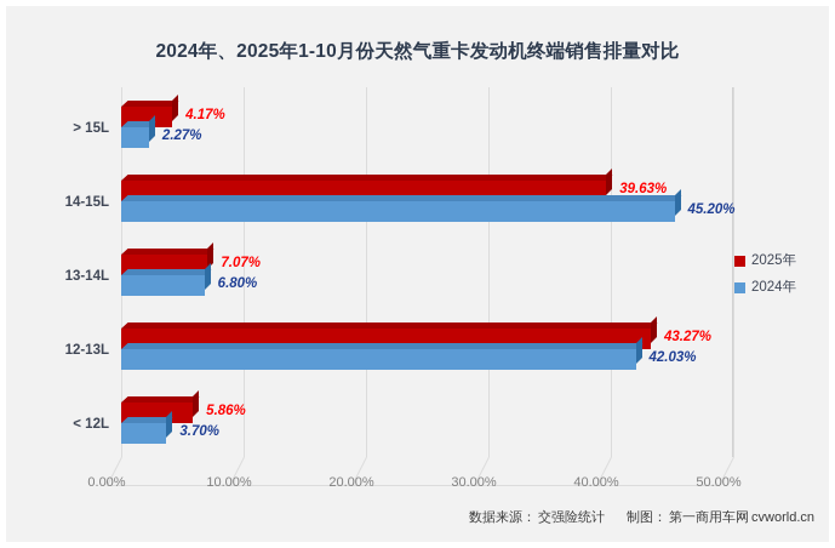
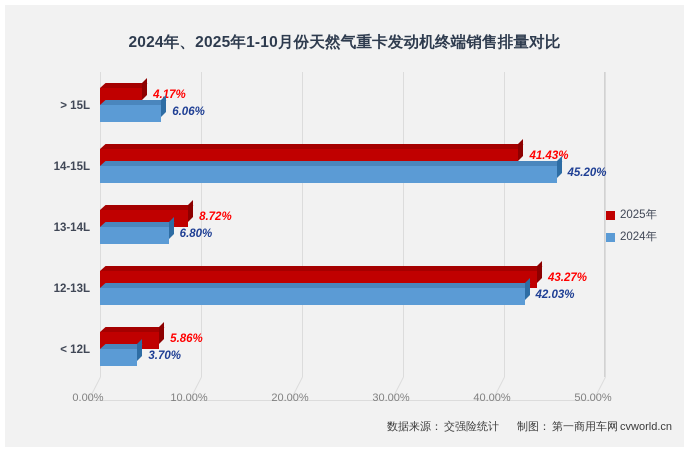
2024年/> 15L: 2.27% -> 6.06%
2025年/14-15L: 39.63% -> 41.43%
2025年/13-14L: 7.07% -> 8.72%
